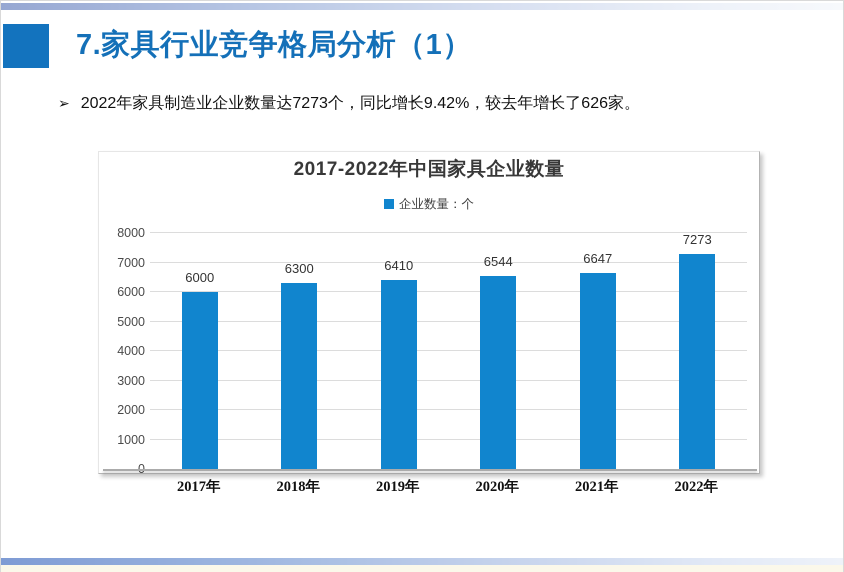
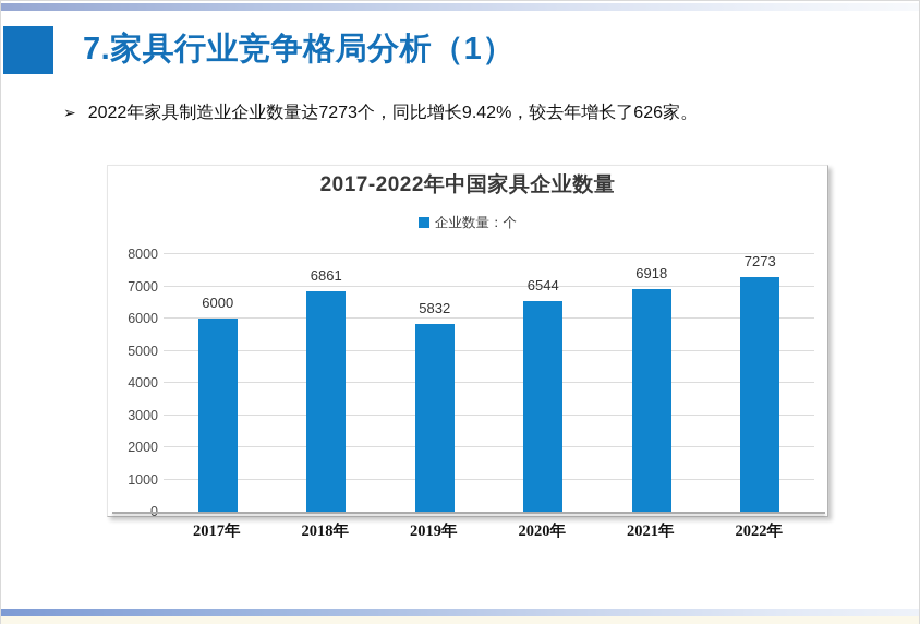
2018年: 6300 -> 6861
2019年: 6410 -> 5832
2021年: 6647 -> 6918
